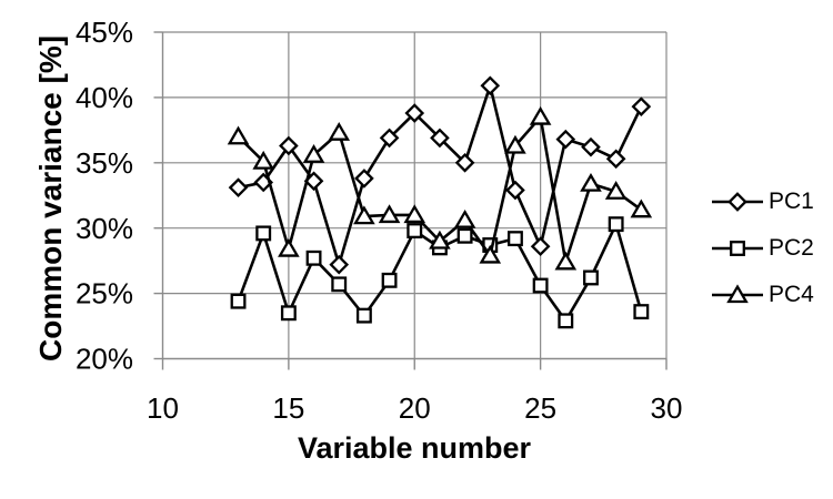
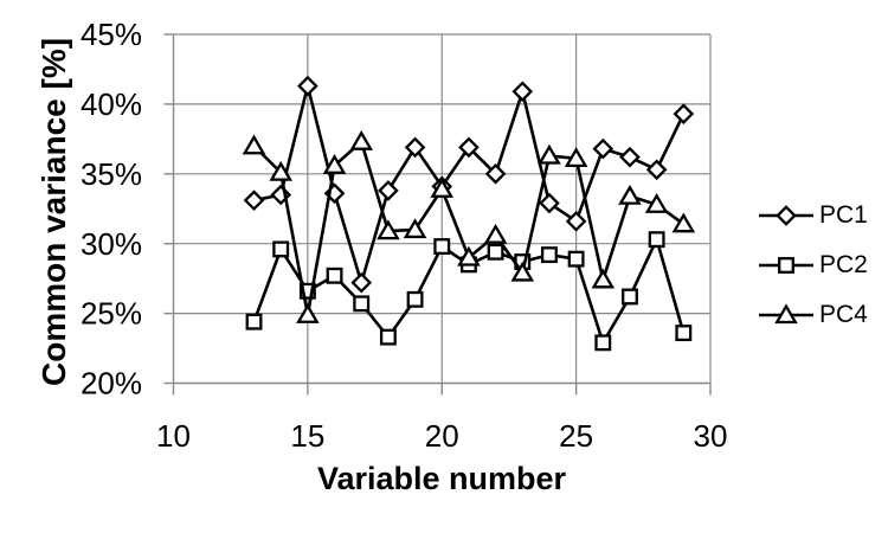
PC1/15: 36.3% -> 41.3%
PC2/15: 23.5% -> 26.6%
PC4/15: 28.4% -> 24.9%
PC1/20: 38.8% -> 34.1%
PC4/20: 31.0% -> 33.9%
PC1/25: 28.6% -> 31.6%
PC2/25: 25.6% -> 28.9%
PC4/25: 38.5% -> 36.1%
